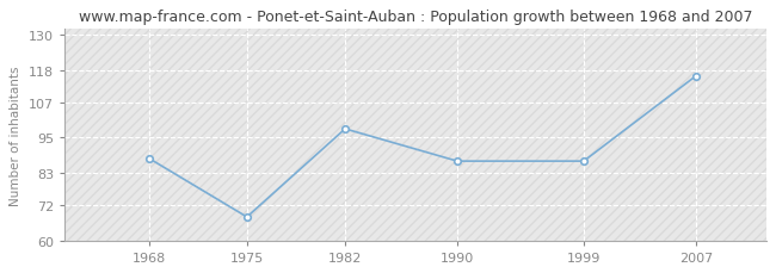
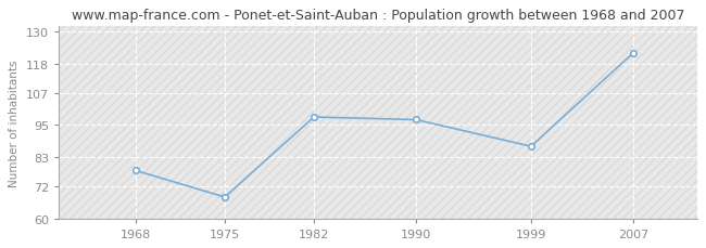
1968: 88 -> 78
1990: 87 -> 97
2007: 116 -> 122
